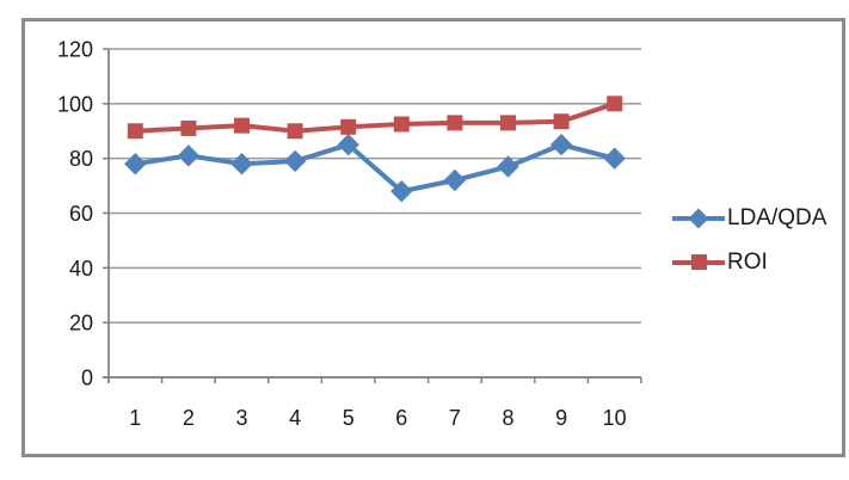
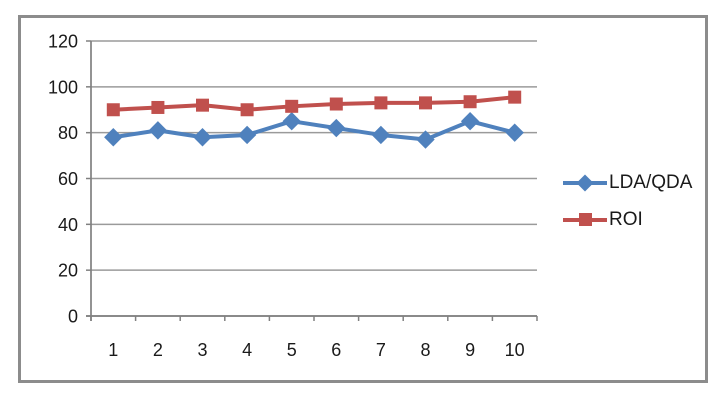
LDA/QDA/6: 68 -> 82
LDA/QDA/7: 72 -> 79
ROI/10: 100 -> 96
